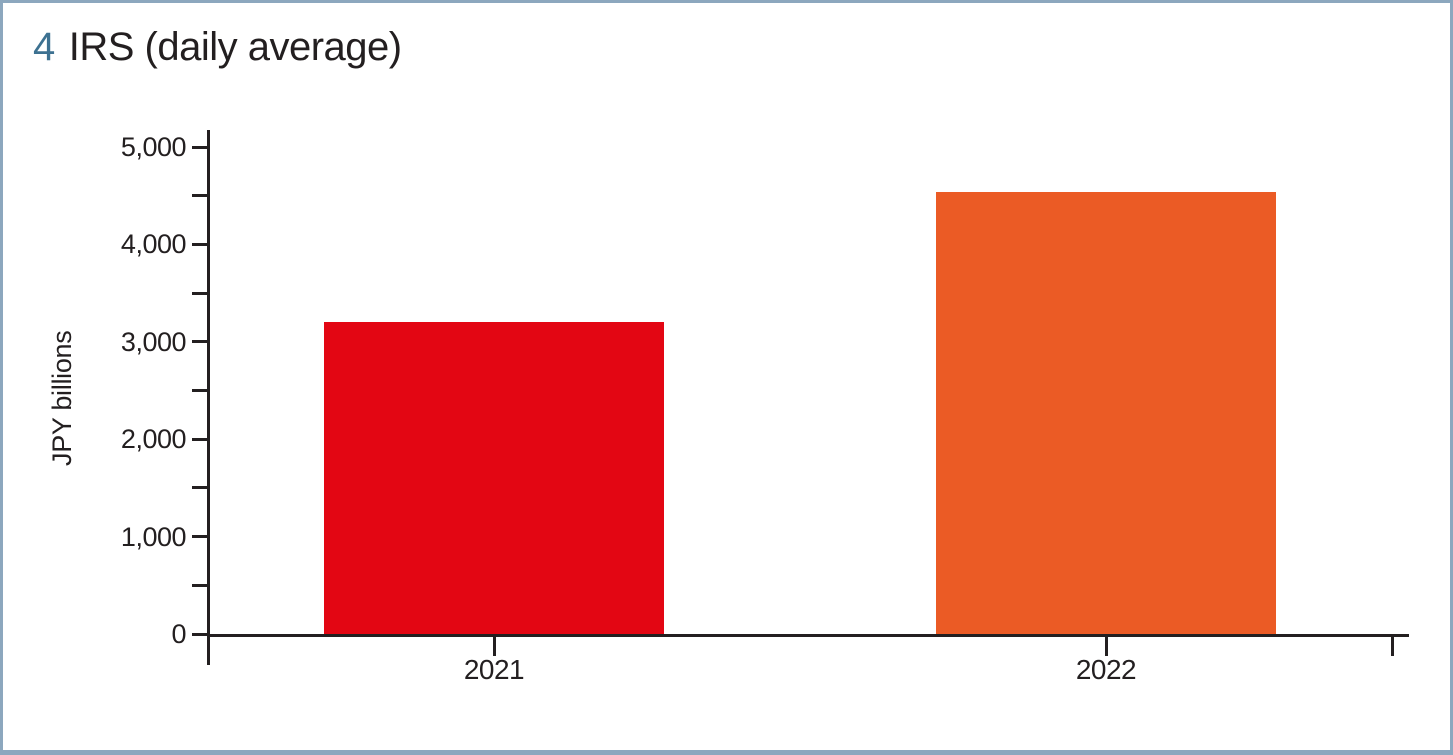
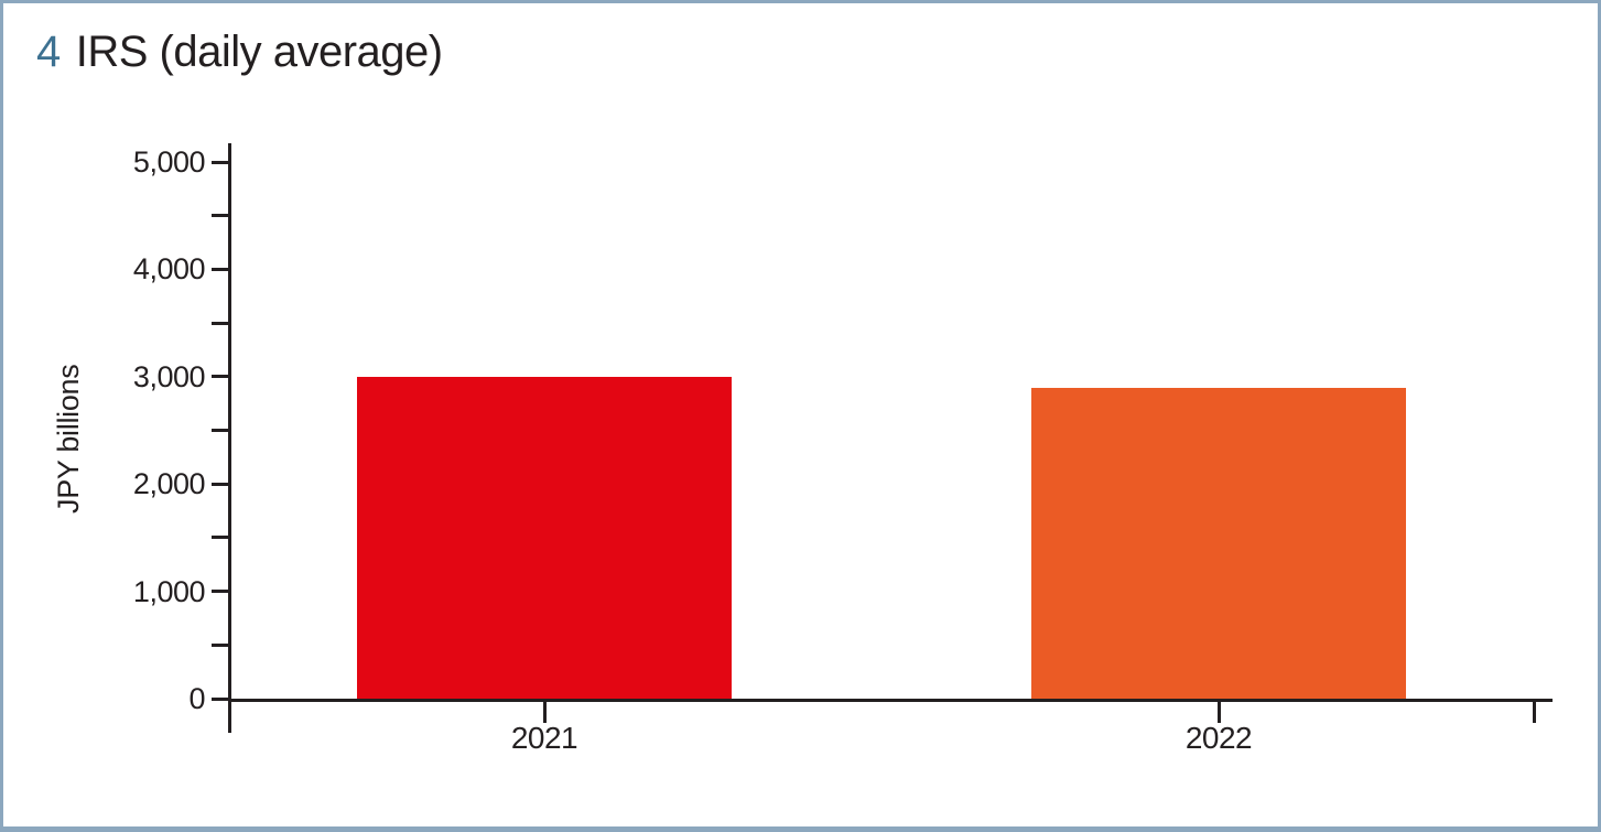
2021: 3200 -> 3000
2022: 4500 -> 2900
